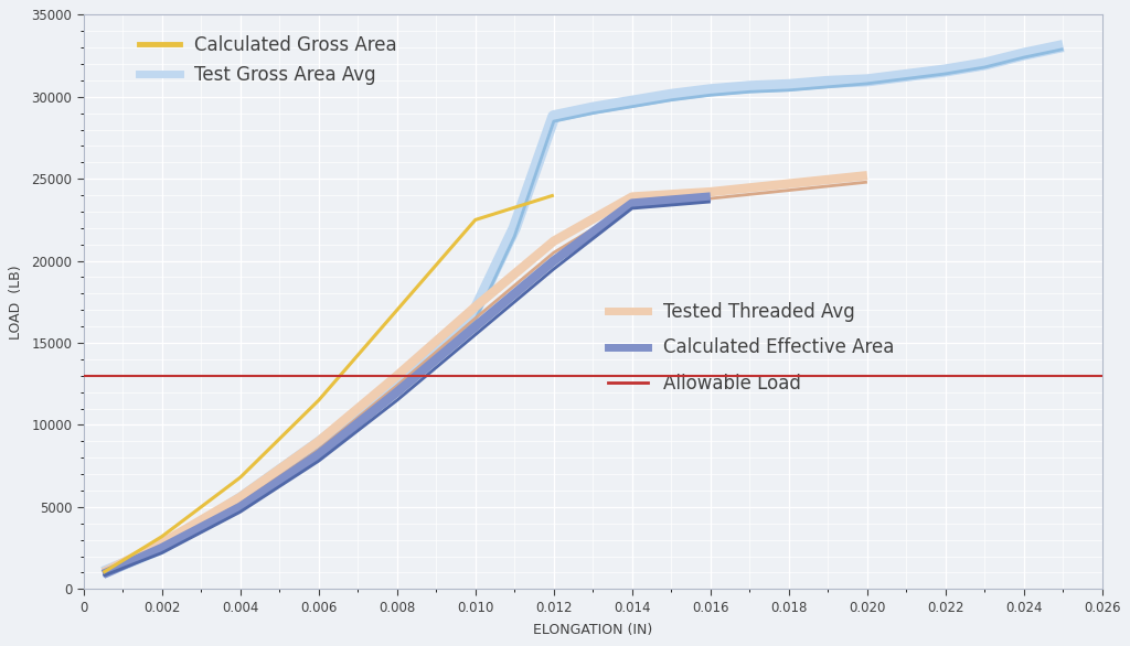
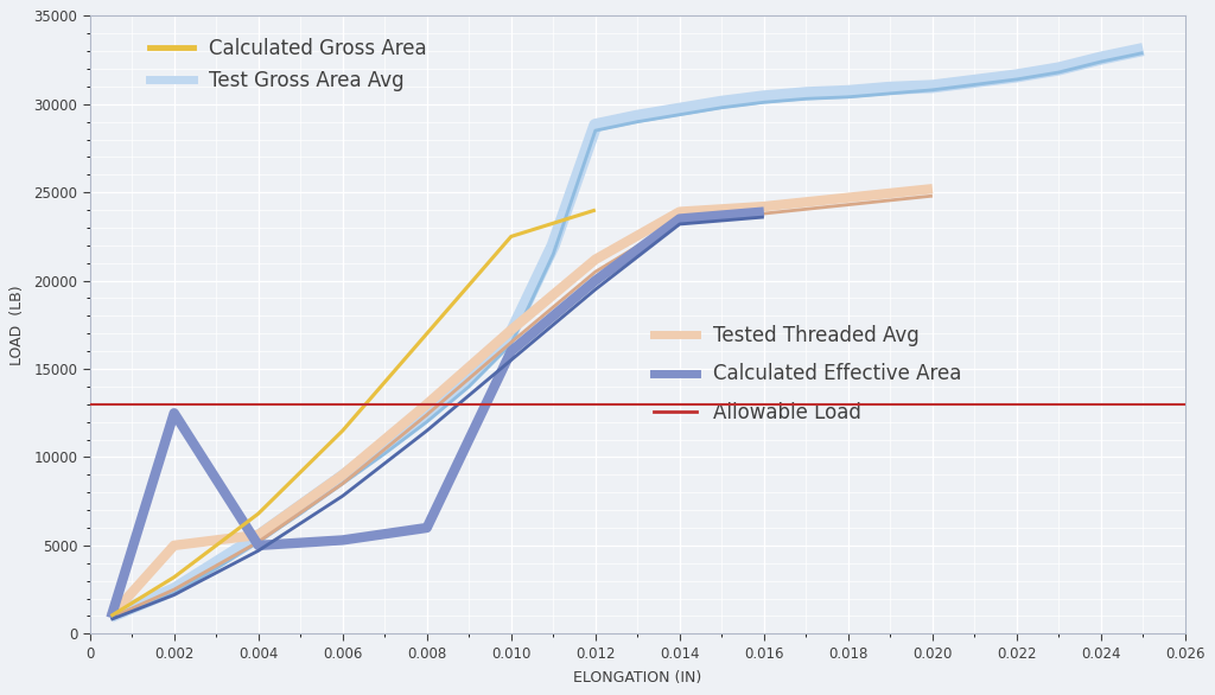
Tested Threaded Avg/0.002: 2800 -> 5000
Calculated Effective Area/0.002: 2500 -> 12500
Calculated Effective Area/0.006: 8200 -> 5300
Calculated Effective Area/0.008: 12000 -> 6000
